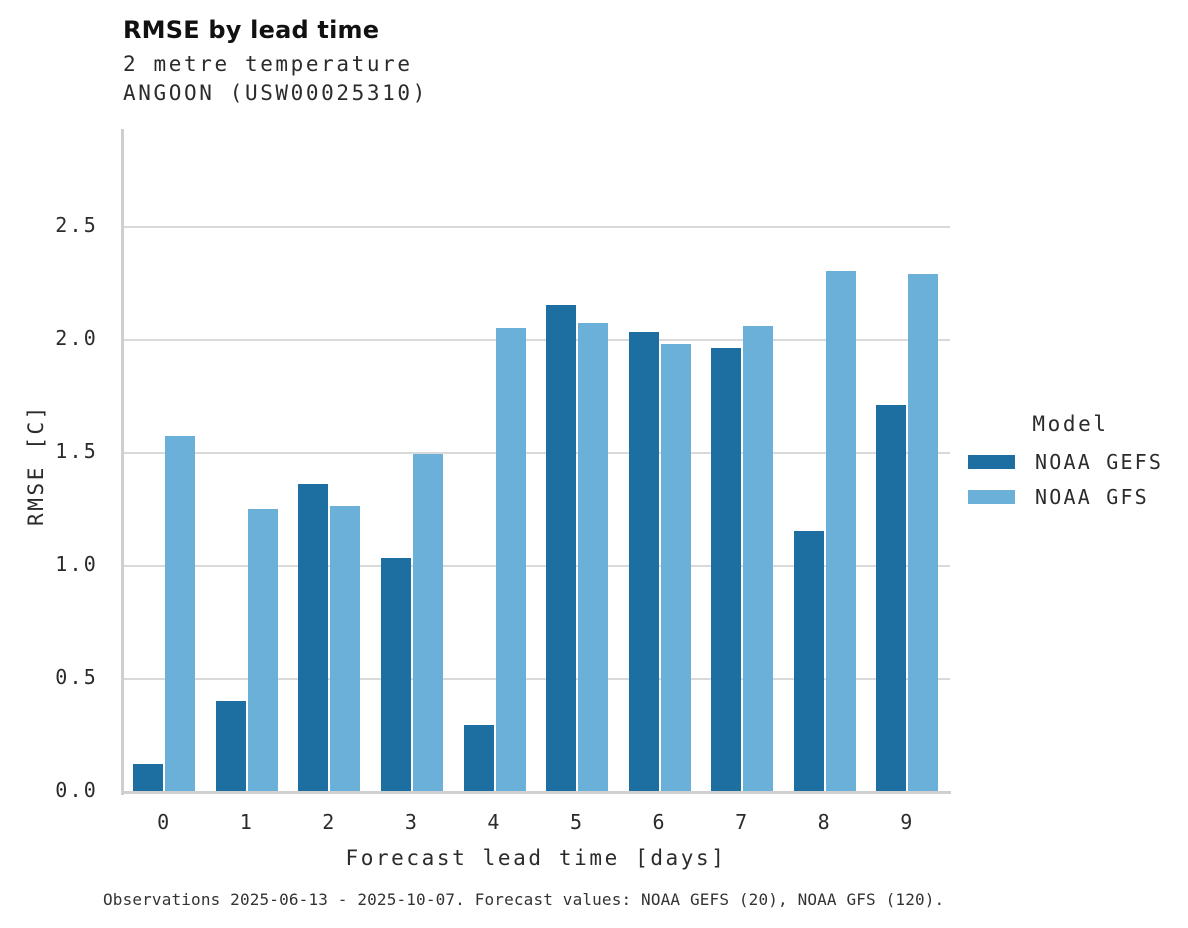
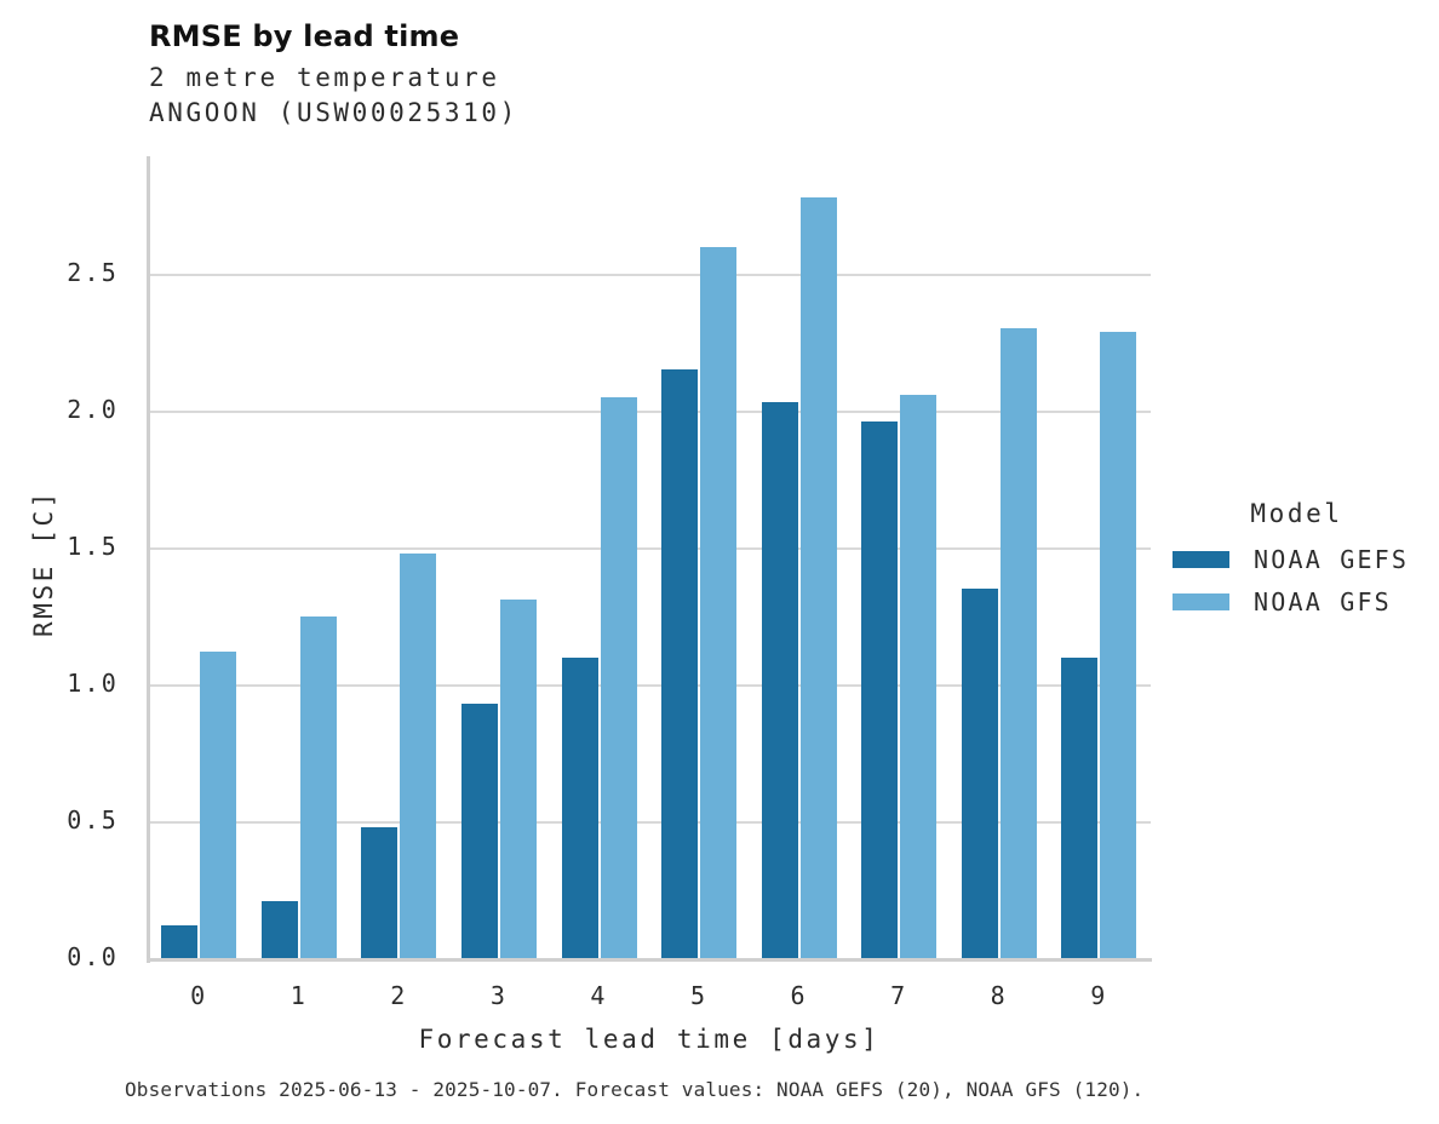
NOAA GFS/0: 1.57 -> 1.12
NOAA GEFS/1: 0.40 -> 0.21
NOAA GEFS/2: 1.36 -> 0.48
NOAA GFS/2: 1.26 -> 1.48
NOAA GEFS/3: 1.03 -> 0.93
NOAA GFS/3: 1.49 -> 1.31
NOAA GEFS/4: 0.29 -> 1.10
NOAA GFS/5: 2.07 -> 2.60
NOAA GFS/6: 1.98 -> 2.78
NOAA GEFS/8: 1.15 -> 1.35
NOAA GEFS/9: 1.71 -> 1.10
